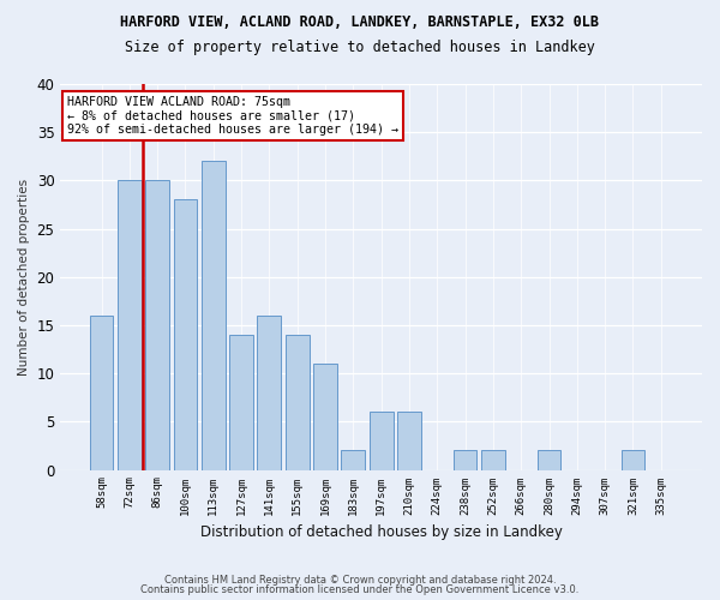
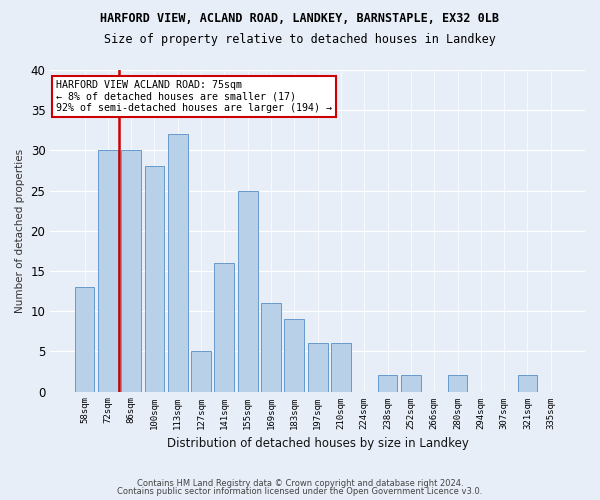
58sqm: 16 -> 13
127sqm: 14 -> 5
155sqm: 14 -> 25
183sqm: 2 -> 9
